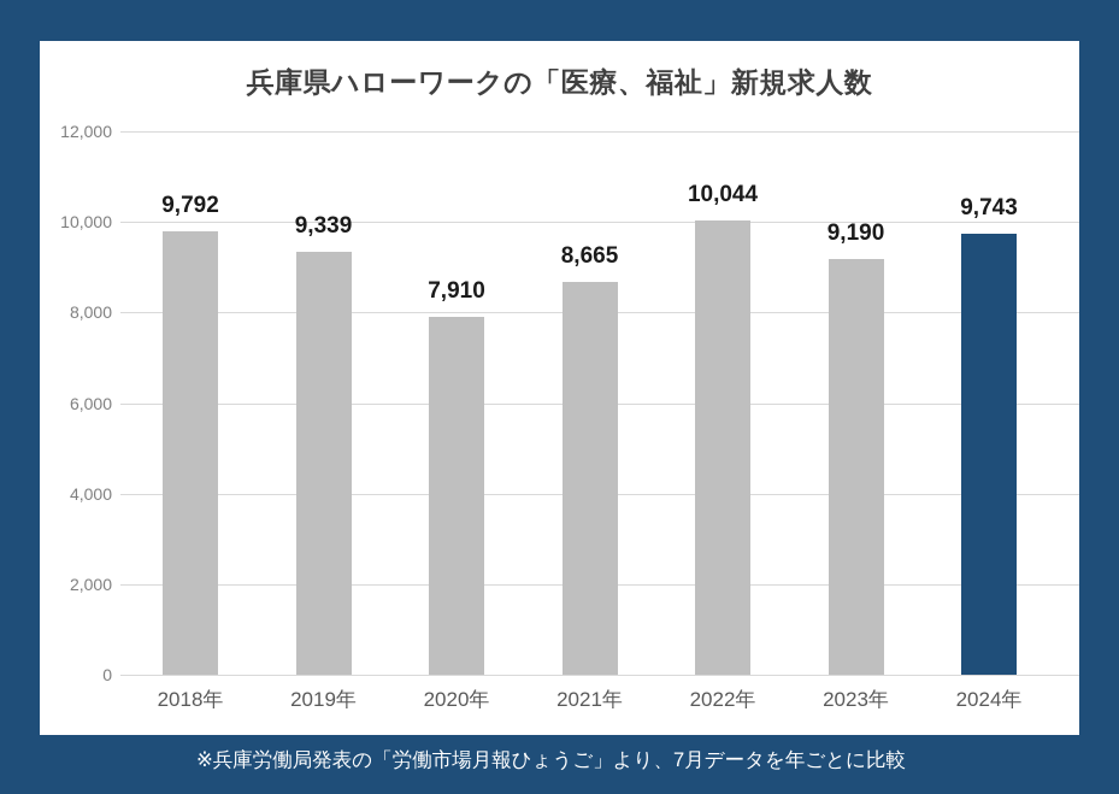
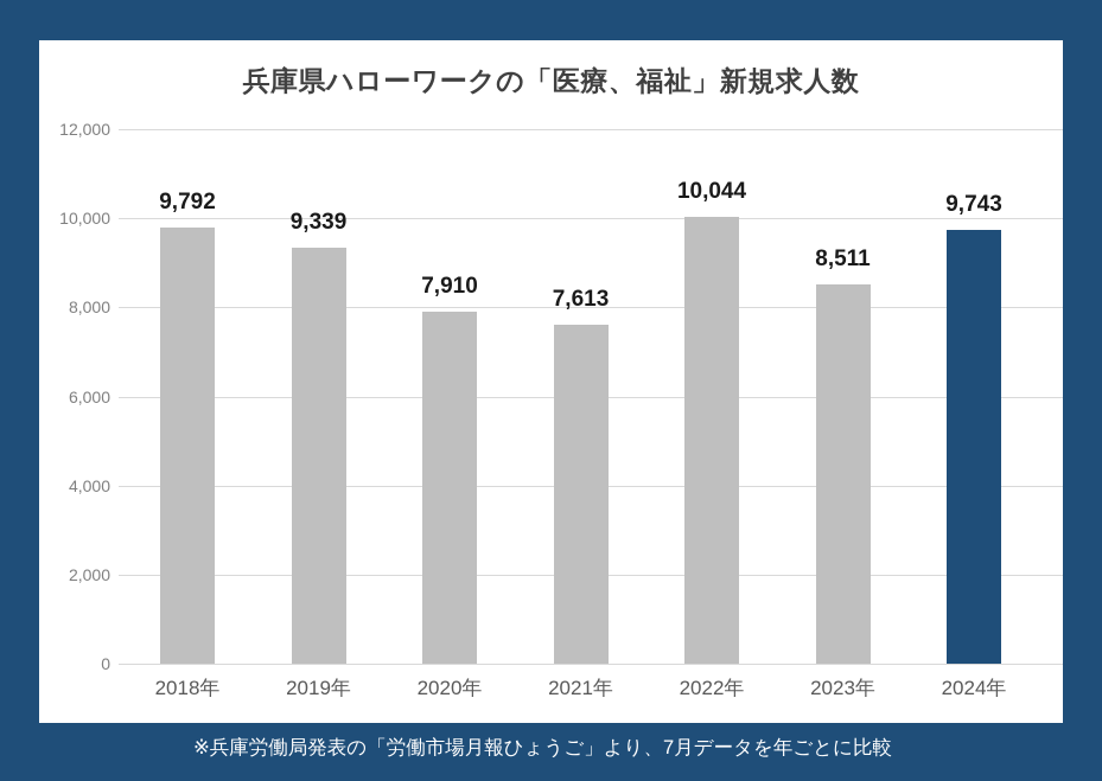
2021年: 8,665 -> 7,613
2023年: 9,190 -> 8,511
